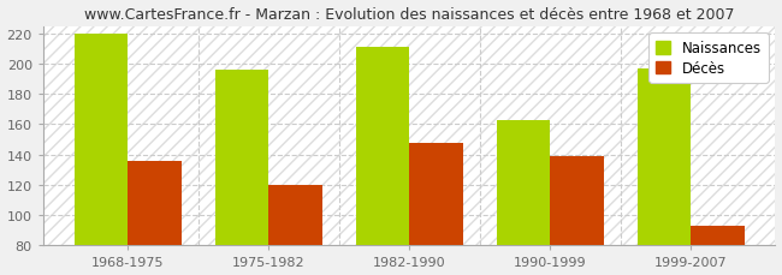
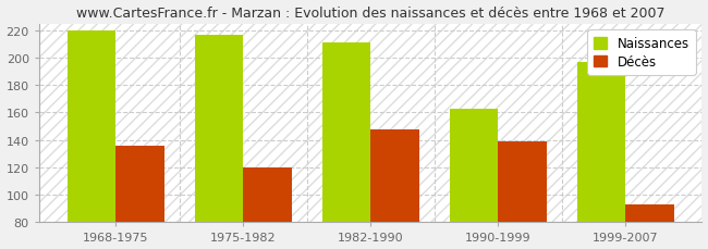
Naissances/1975-1982: 196 -> 217
